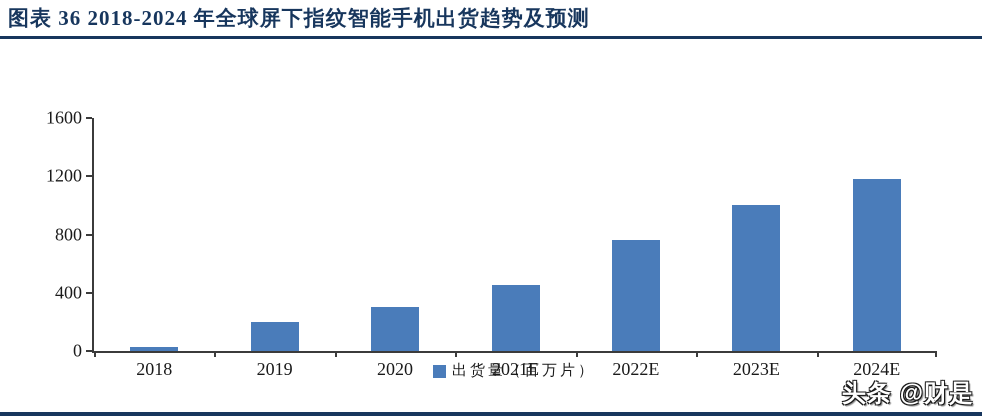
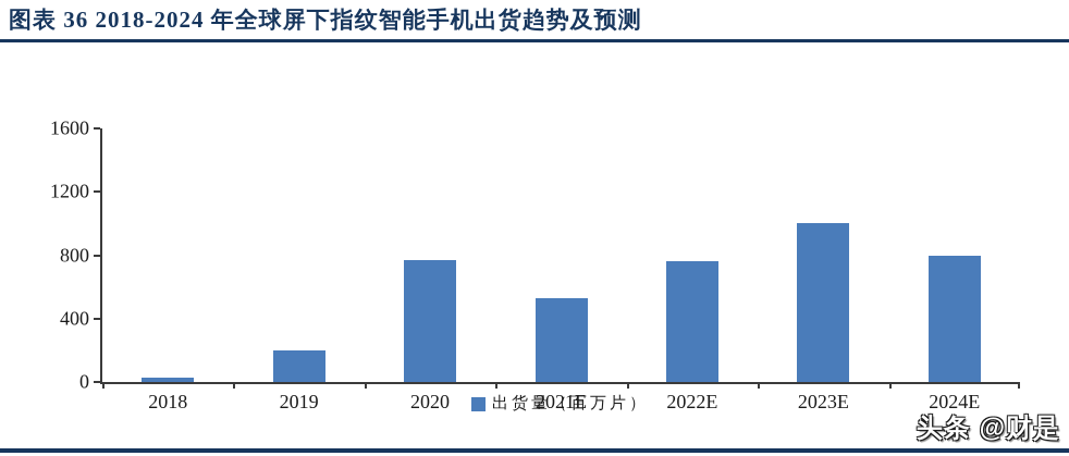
2020: 300 -> 770
2021E: 450 -> 530
2024E: 1180 -> 800
